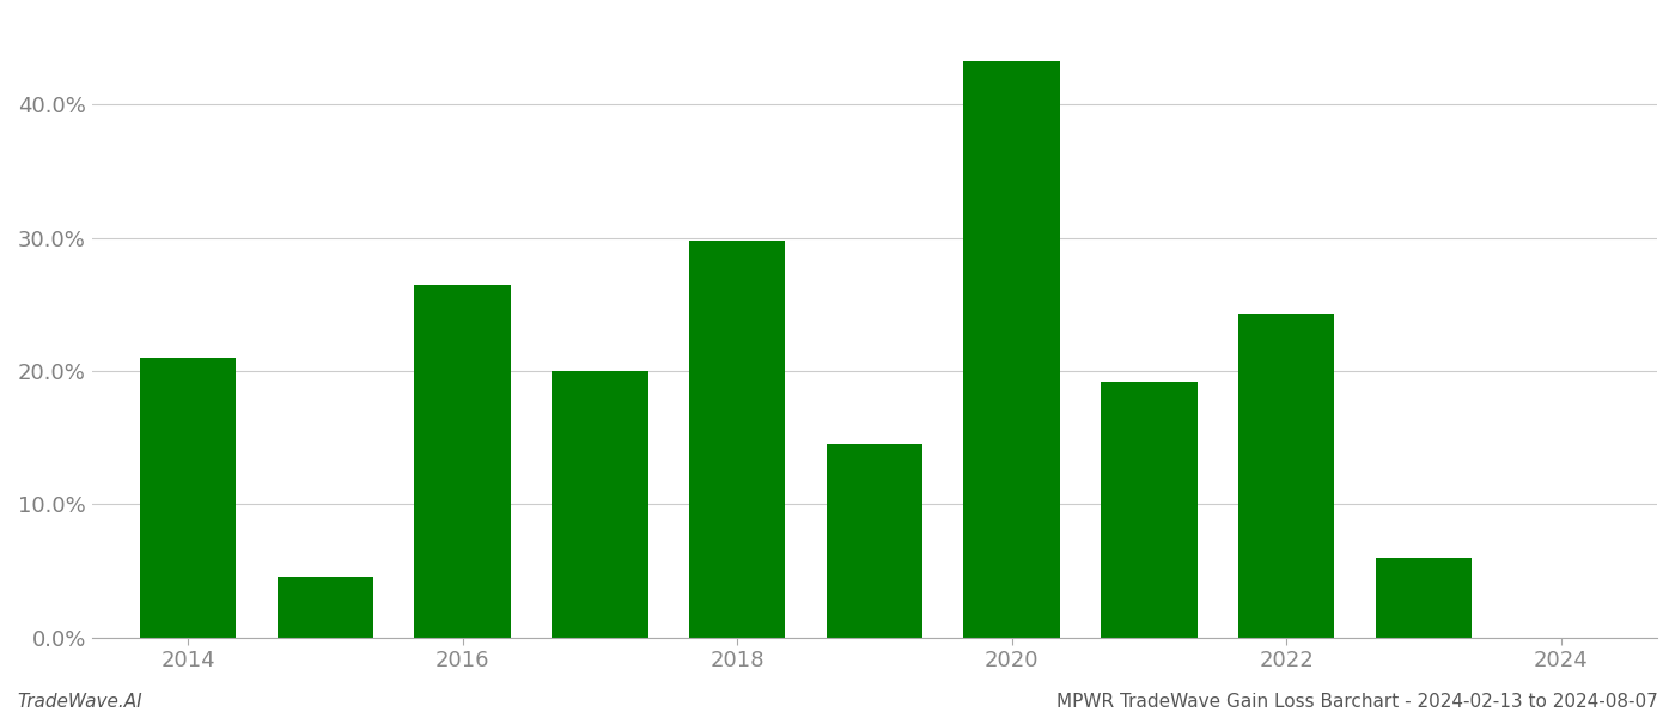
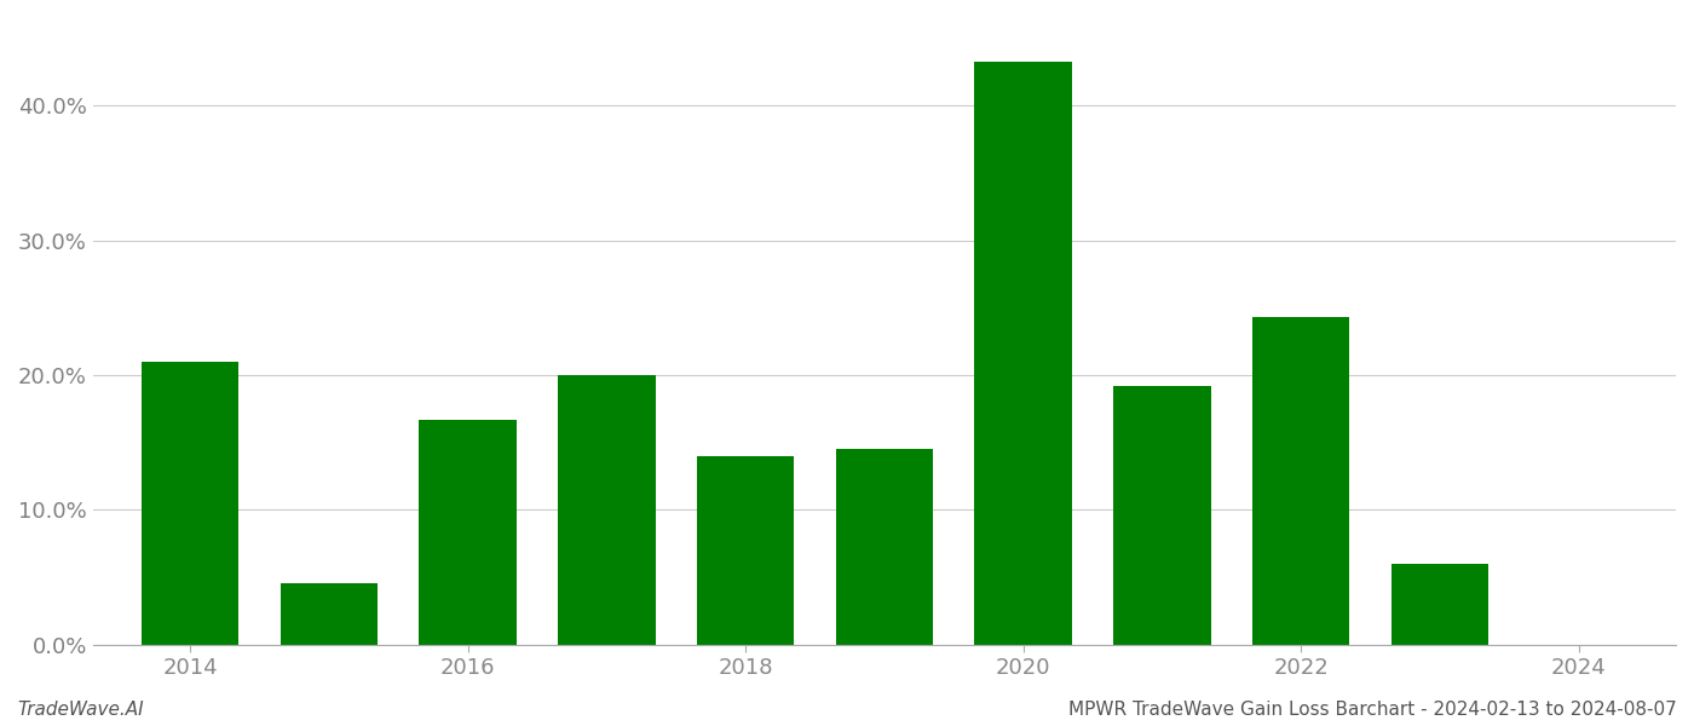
2016: 26.5% -> 16.7%
2018: 29.8% -> 14.0%
